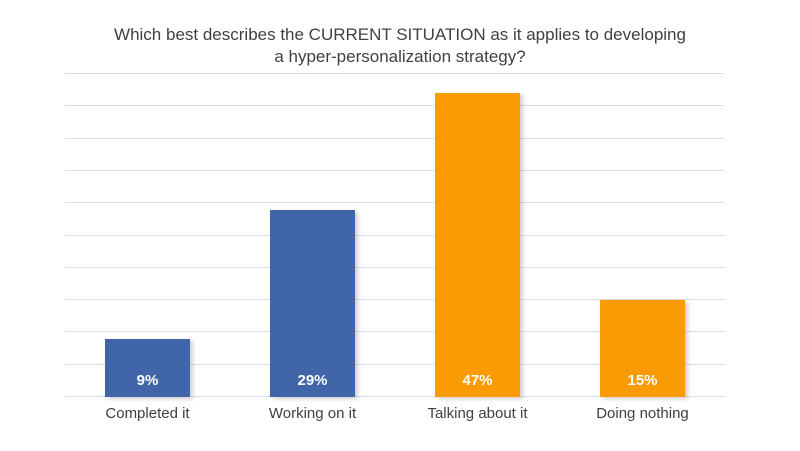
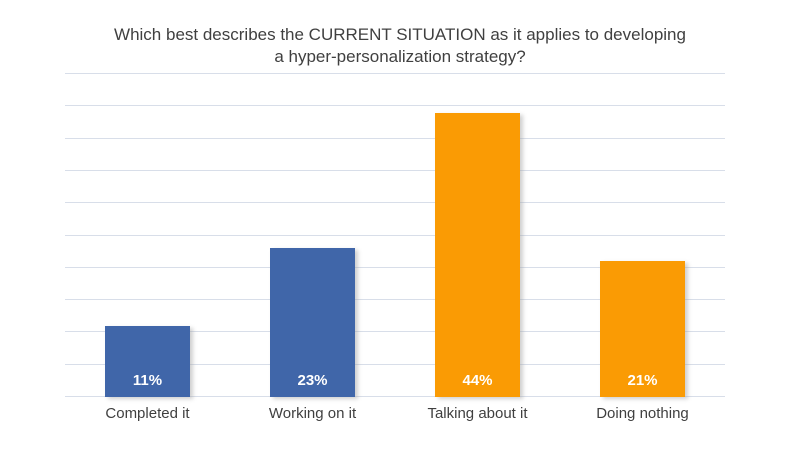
Completed it: 9% -> 11%
Working on it: 29% -> 23%
Talking about it: 47% -> 44%
Doing nothing: 15% -> 21%
